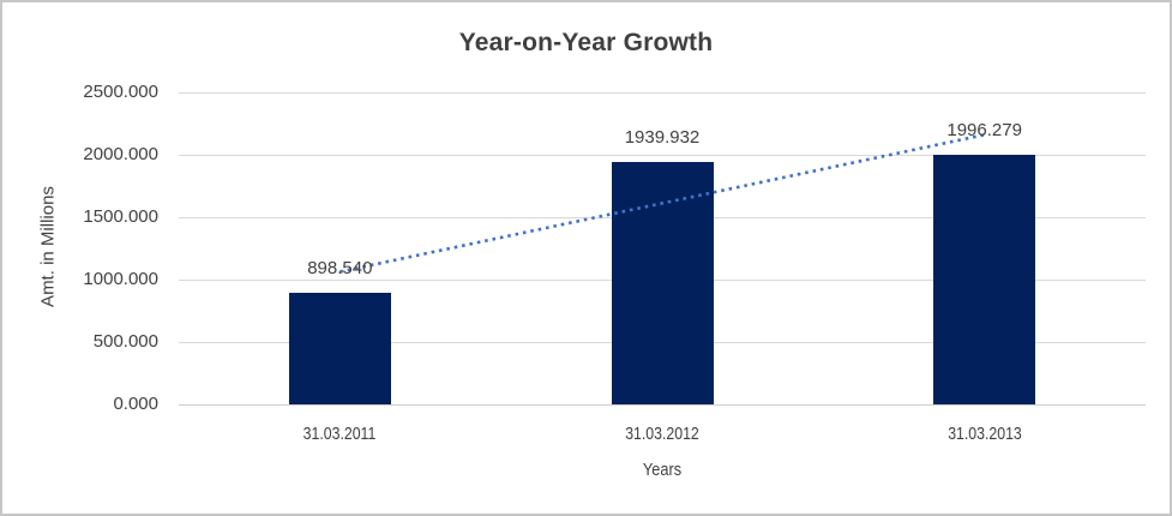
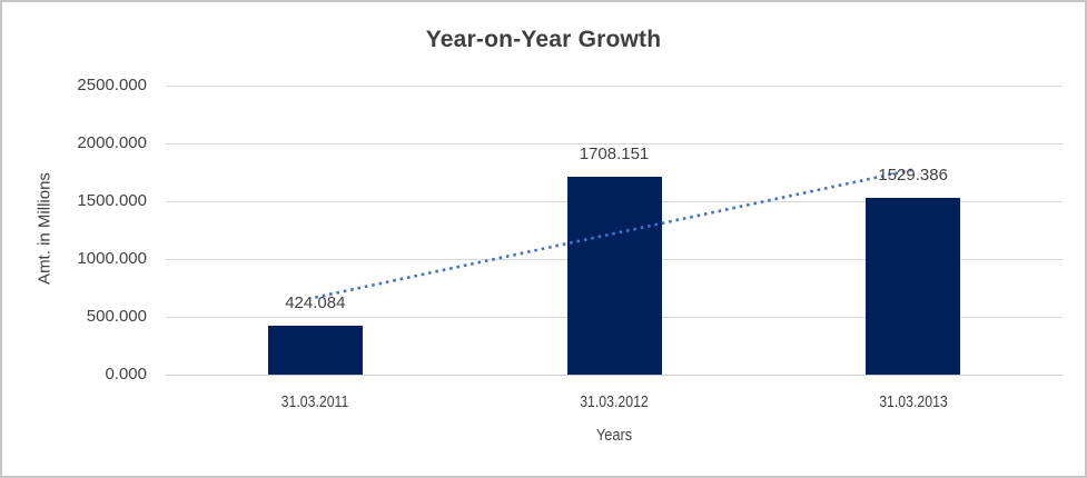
31.03.2011: 898.540 -> 424.084
31.03.2012: 1939.932 -> 1708.151
31.03.2013: 1996.279 -> 1529.386
